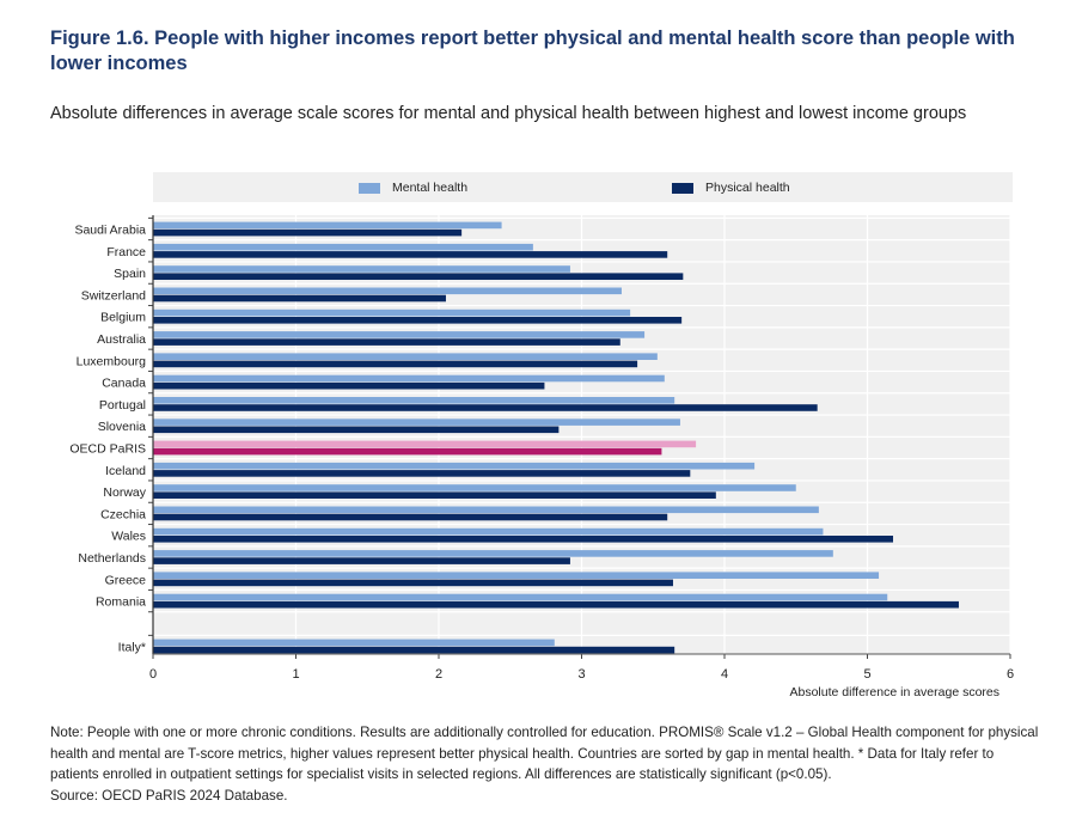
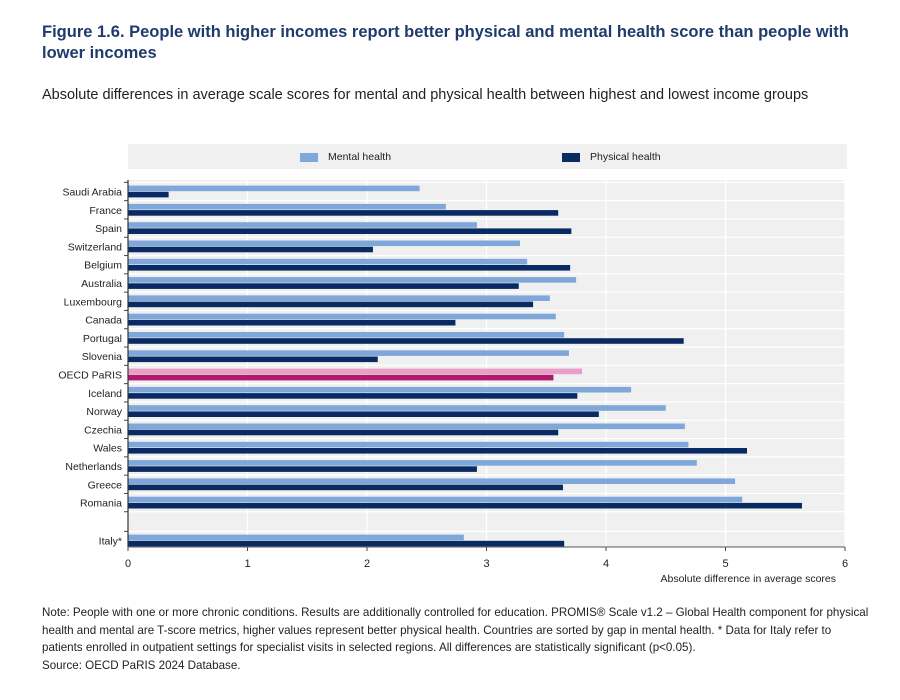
Physical health/Saudi Arabia: 2.16 -> 0.34
Mental health/Australia: 3.44 -> 3.75
Physical health/Slovenia: 2.84 -> 2.09
